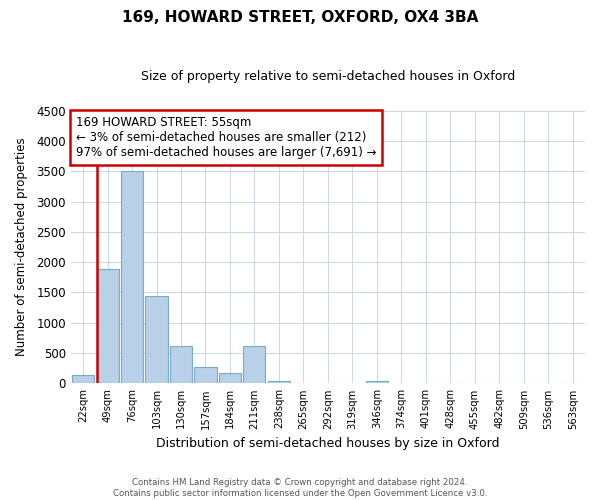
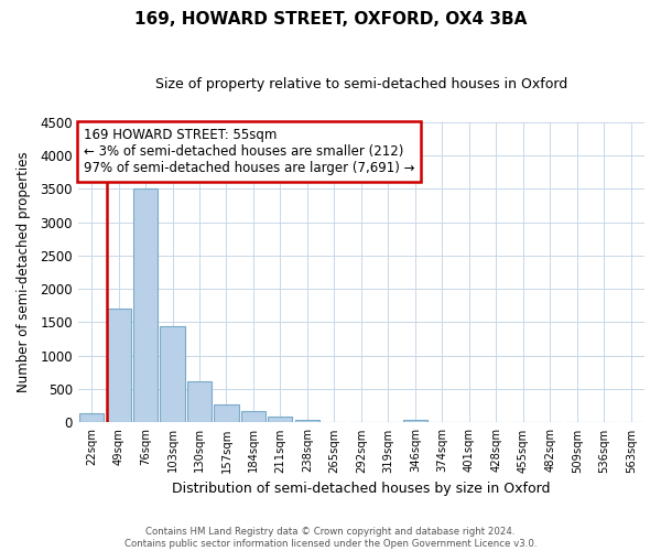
49sqm: 1880 -> 1700
211sqm: 620 -> 90
